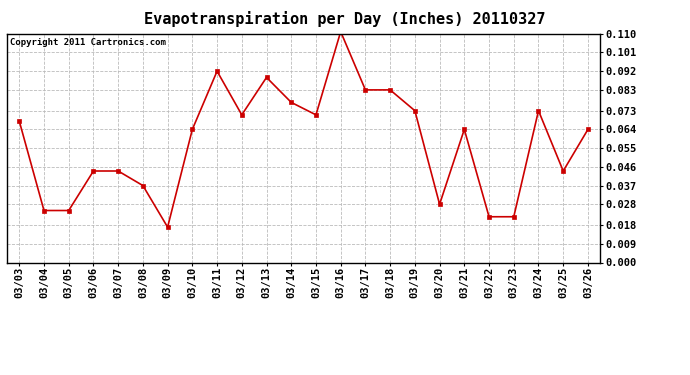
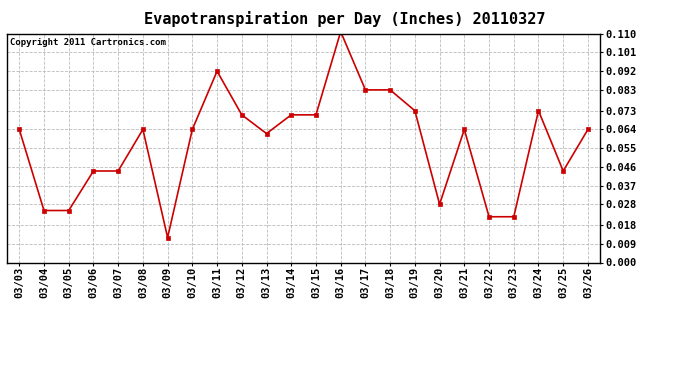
03/03: 0.068 -> 0.064
03/08: 0.037 -> 0.064
03/09: 0.017 -> 0.012
03/13: 0.089 -> 0.062
03/14: 0.077 -> 0.071
